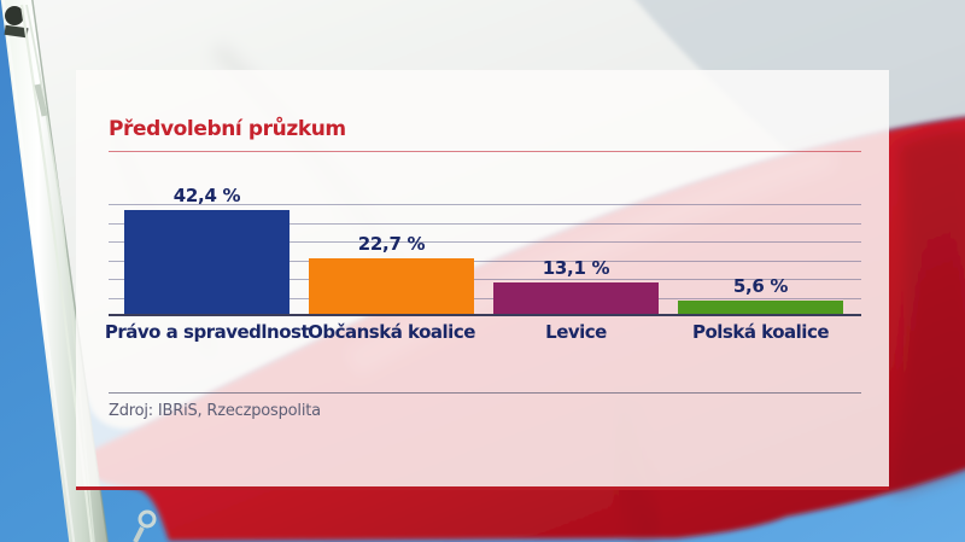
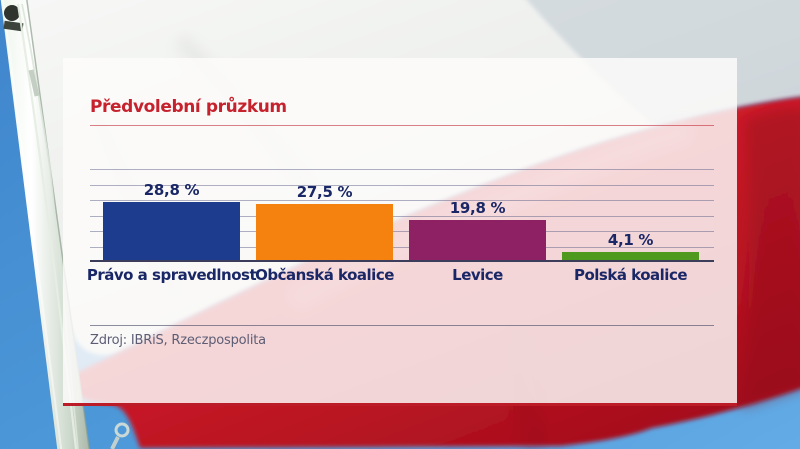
Právo a spravedlnost: 42,4 -> 28,8
Občanská koalice: 22,7 -> 27,5
Levice: 13,1 -> 19,8
Polská koalice: 5,6 -> 4,1
